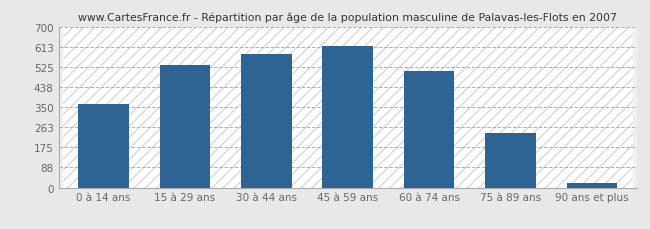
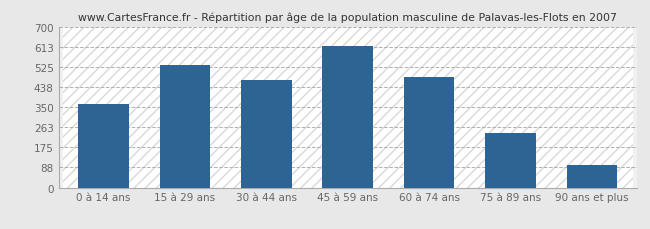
30 à 44 ans: 581 -> 470
60 à 74 ans: 507 -> 480
90 ans et plus: 22 -> 100
